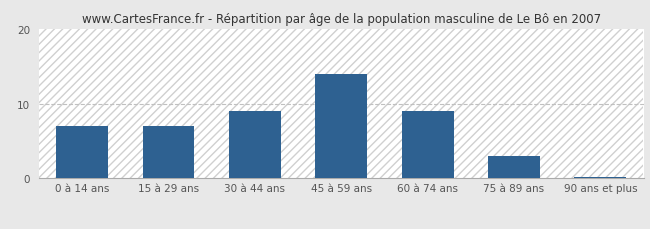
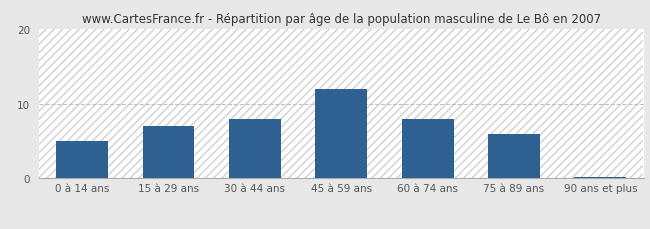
0 à 14 ans: 7.0 -> 5.0
30 à 44 ans: 9.0 -> 8.0
45 à 59 ans: 14.0 -> 12.0
60 à 74 ans: 9.0 -> 8.0
75 à 89 ans: 3.0 -> 6.0
